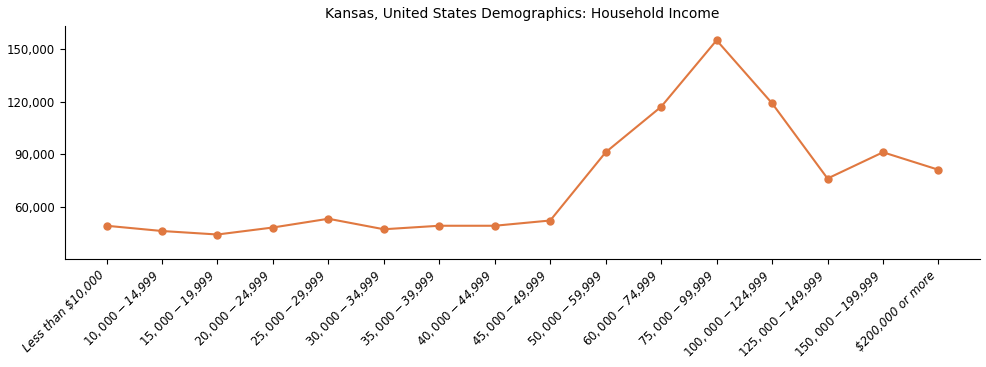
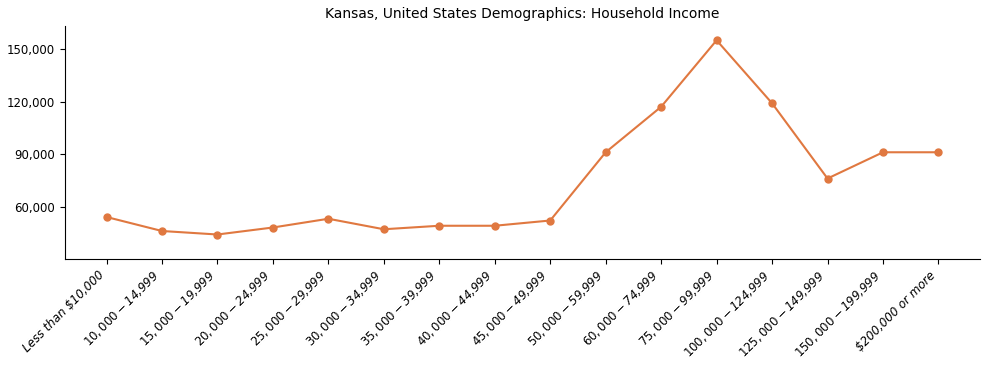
Less than $10,000: 49,000 -> 54,000
$200,000 or more: 81,000 -> 91,000
